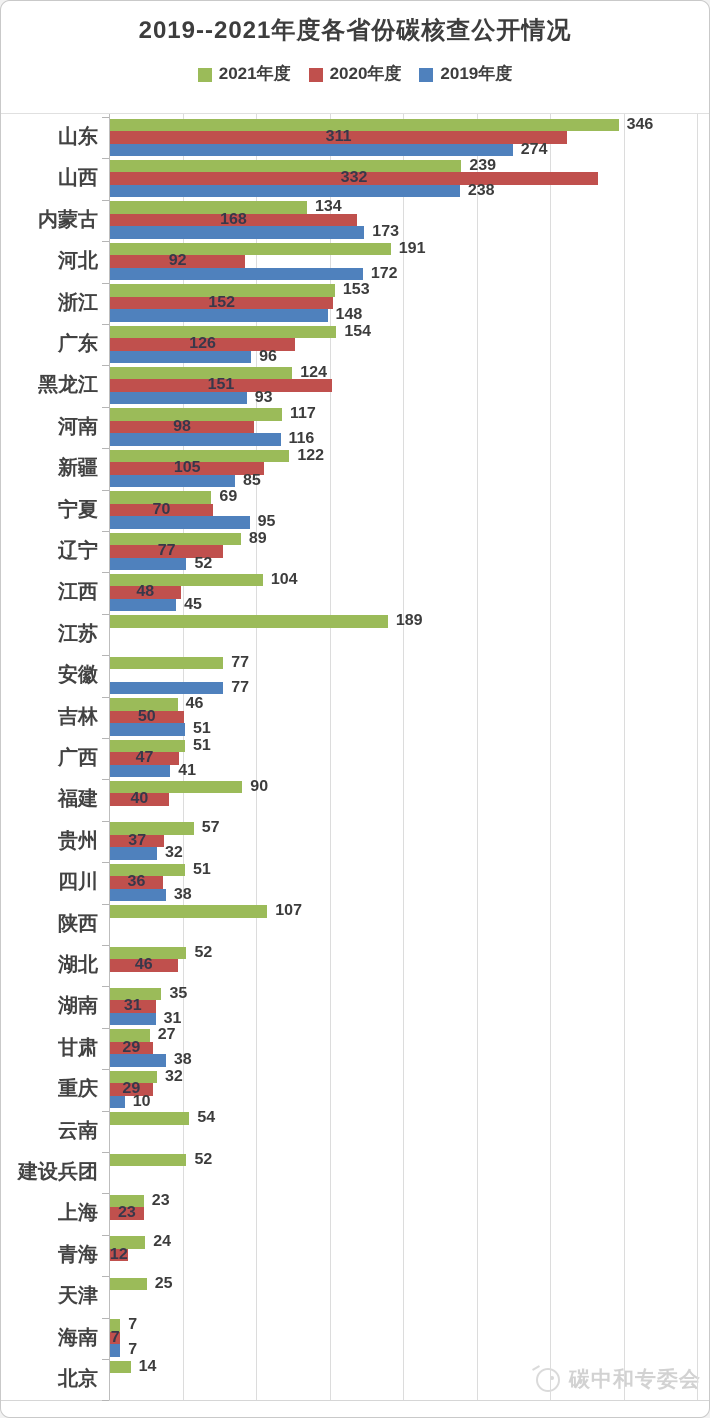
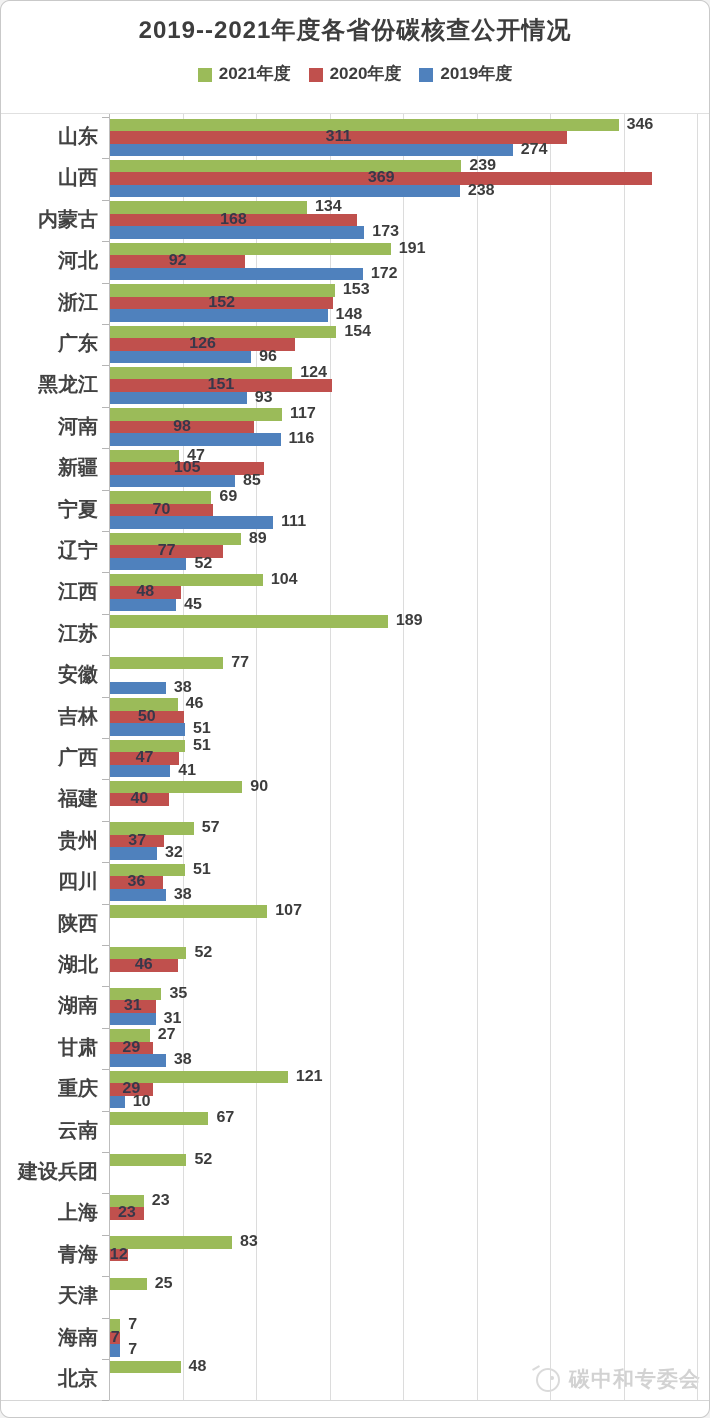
2020年度/山西: 332 -> 369
2021年度/新疆: 122 -> 47
2019年度/宁夏: 95 -> 111
2019年度/安徽: 77 -> 38
2021年度/重庆: 32 -> 121
2021年度/云南: 54 -> 67
2021年度/青海: 24 -> 83
2021年度/北京: 14 -> 48
